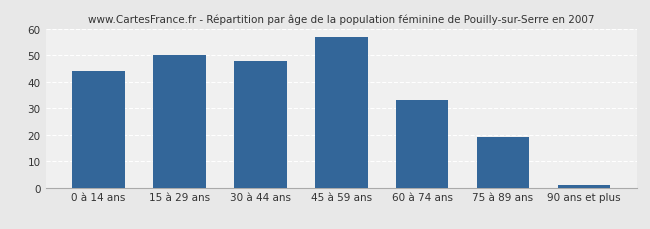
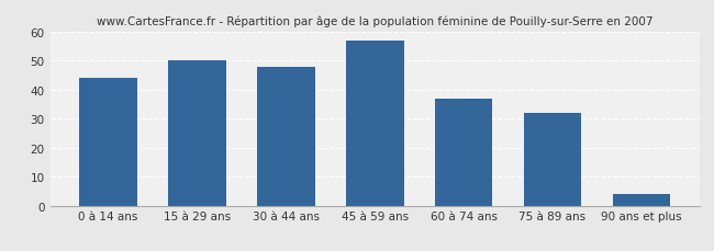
60 à 74 ans: 33 -> 37
75 à 89 ans: 19 -> 32
90 ans et plus: 1 -> 4
